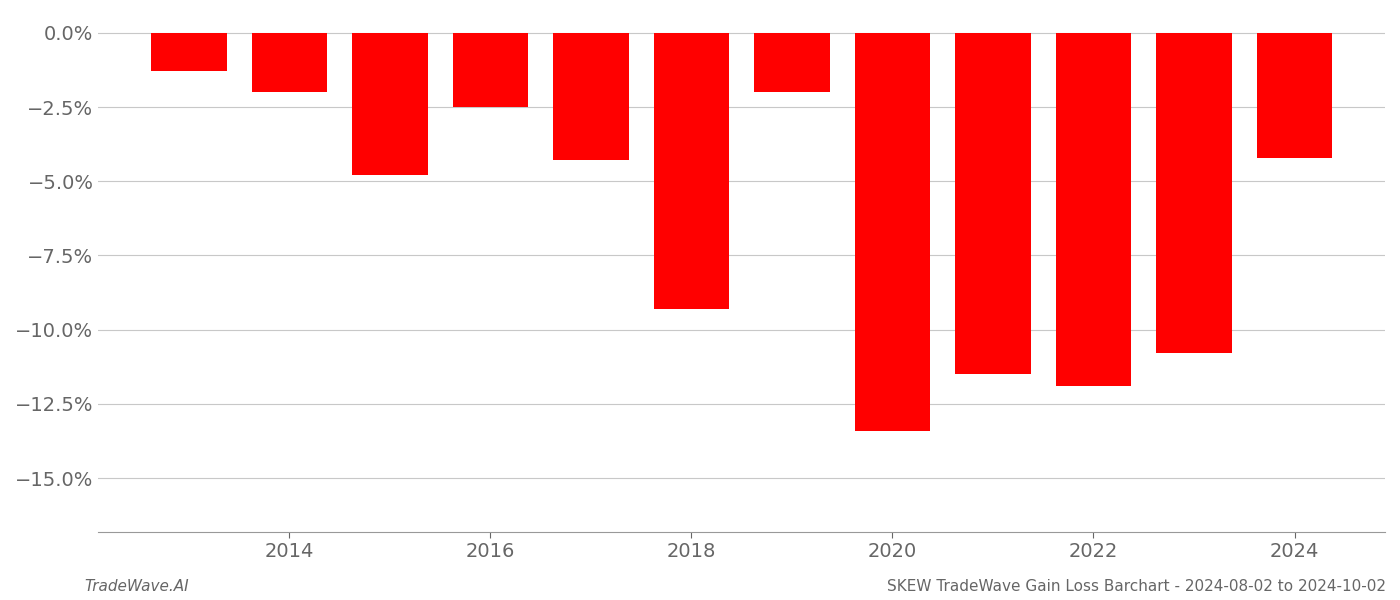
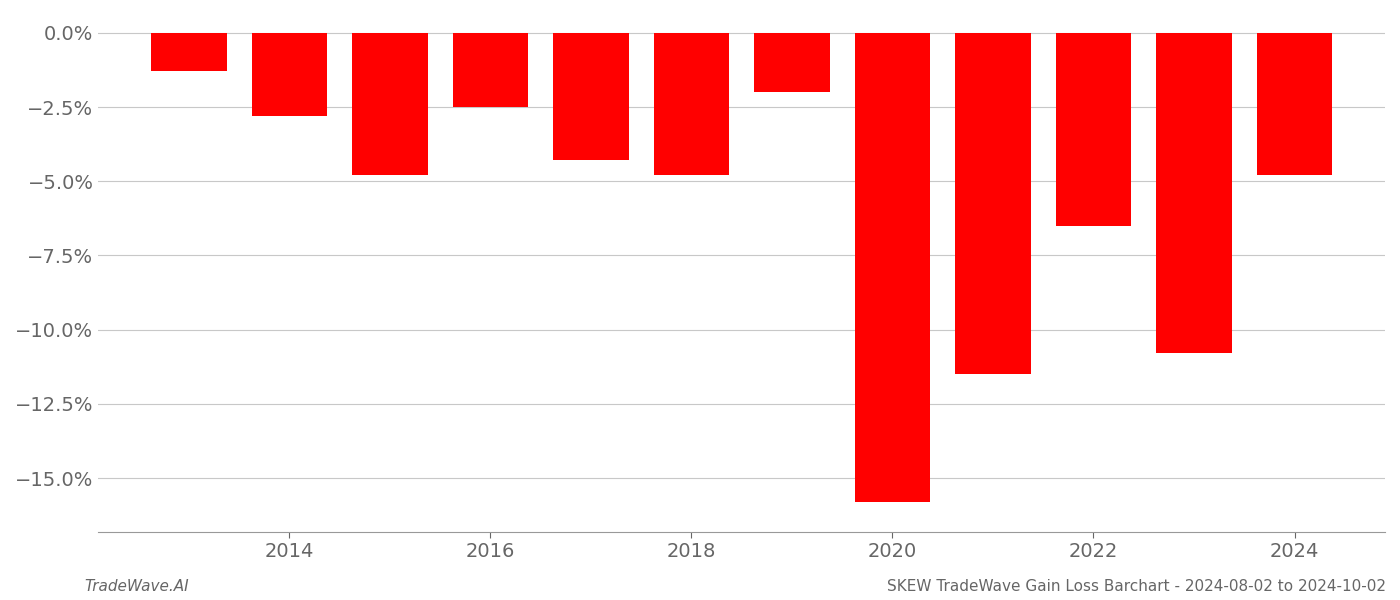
2014: -2.0% -> -2.8%
2018: -9.3% -> -4.8%
2020: -13.4% -> -15.8%
2022: -11.9% -> -6.5%
2024: -4.2% -> -4.8%
